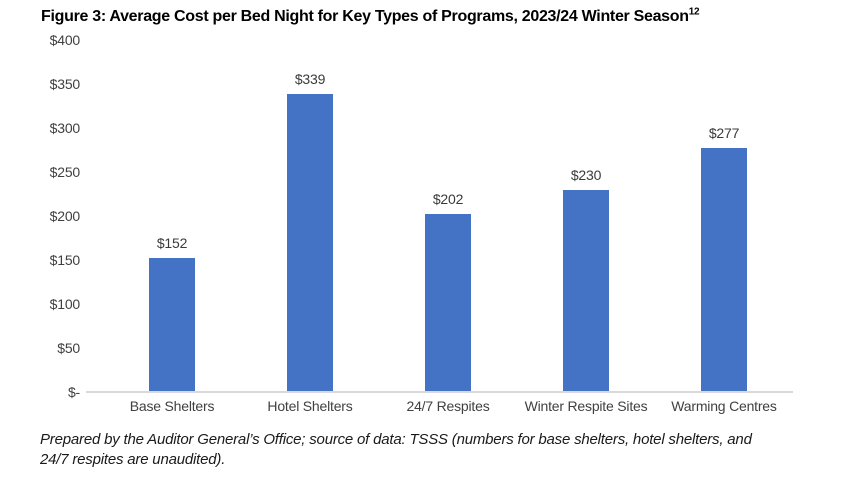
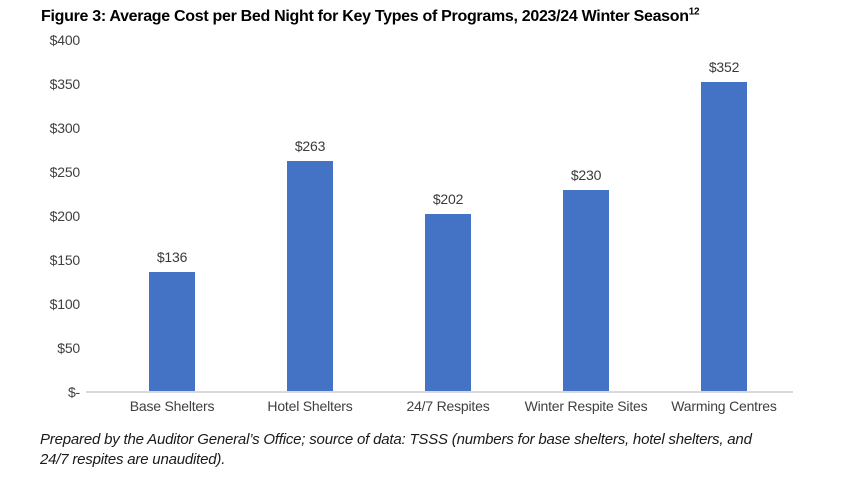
Base Shelters: $152 -> $136
Hotel Shelters: $339 -> $263
Warming Centres: $277 -> $352
